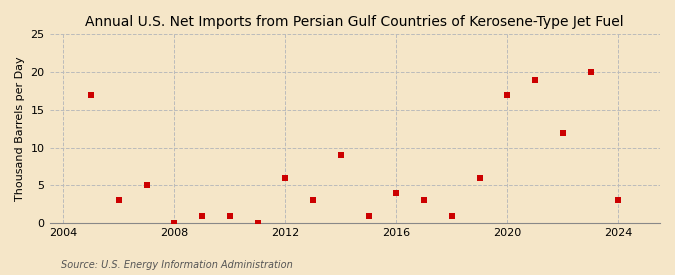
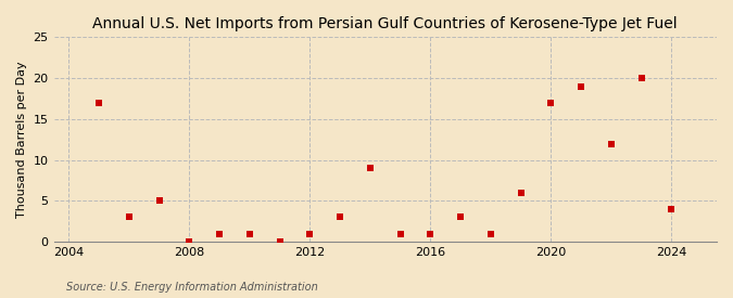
2012: 6 -> 1
2016: 4 -> 1
2024: 3 -> 4
